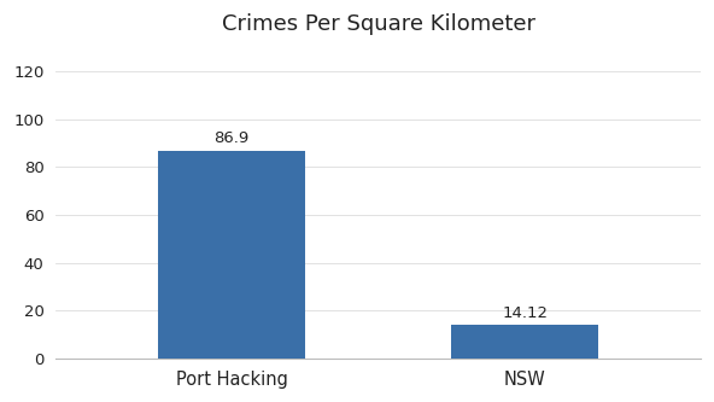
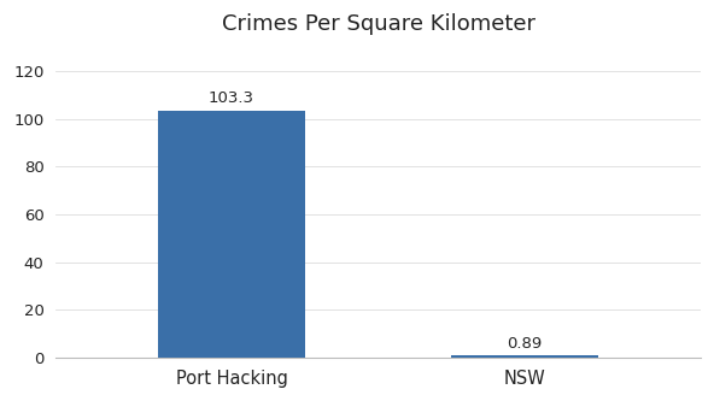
Port Hacking: 86.9 -> 103.3
NSW: 14.12 -> 0.89
